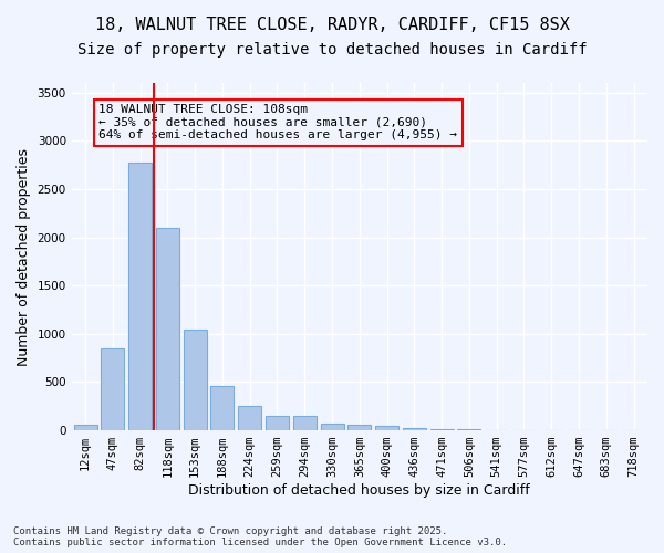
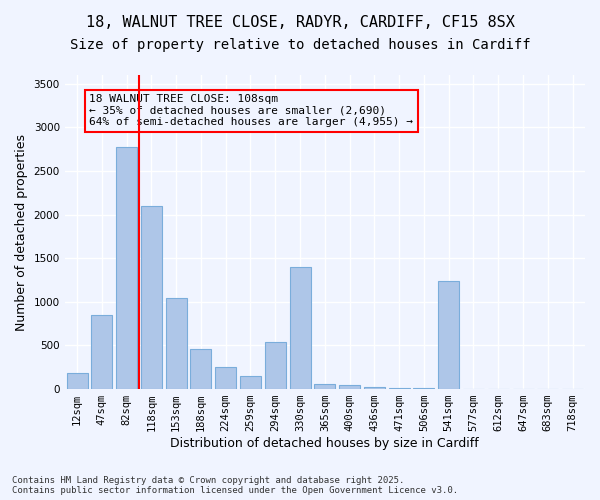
12sqm: 60 -> 180
294sqm: 160 -> 540
330sqm: 80 -> 1400
541sqm: 0 -> 1240
